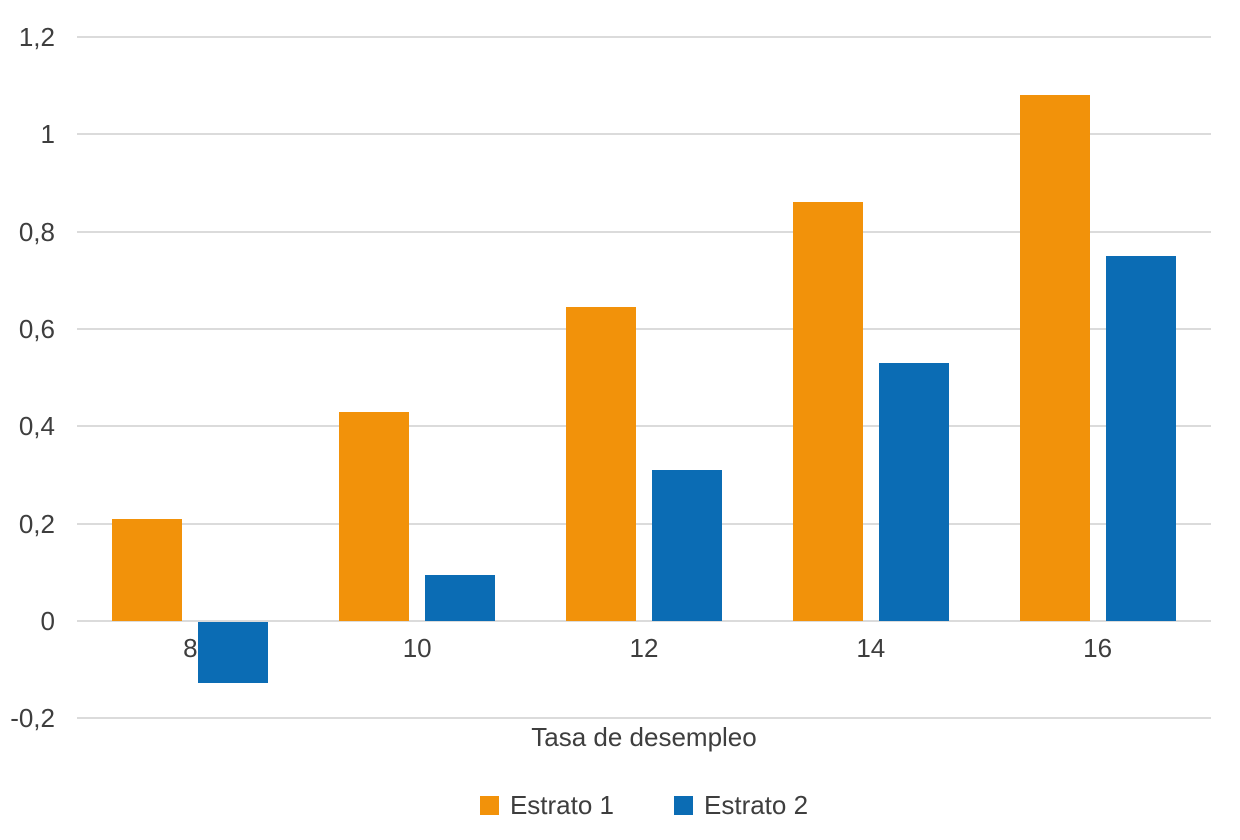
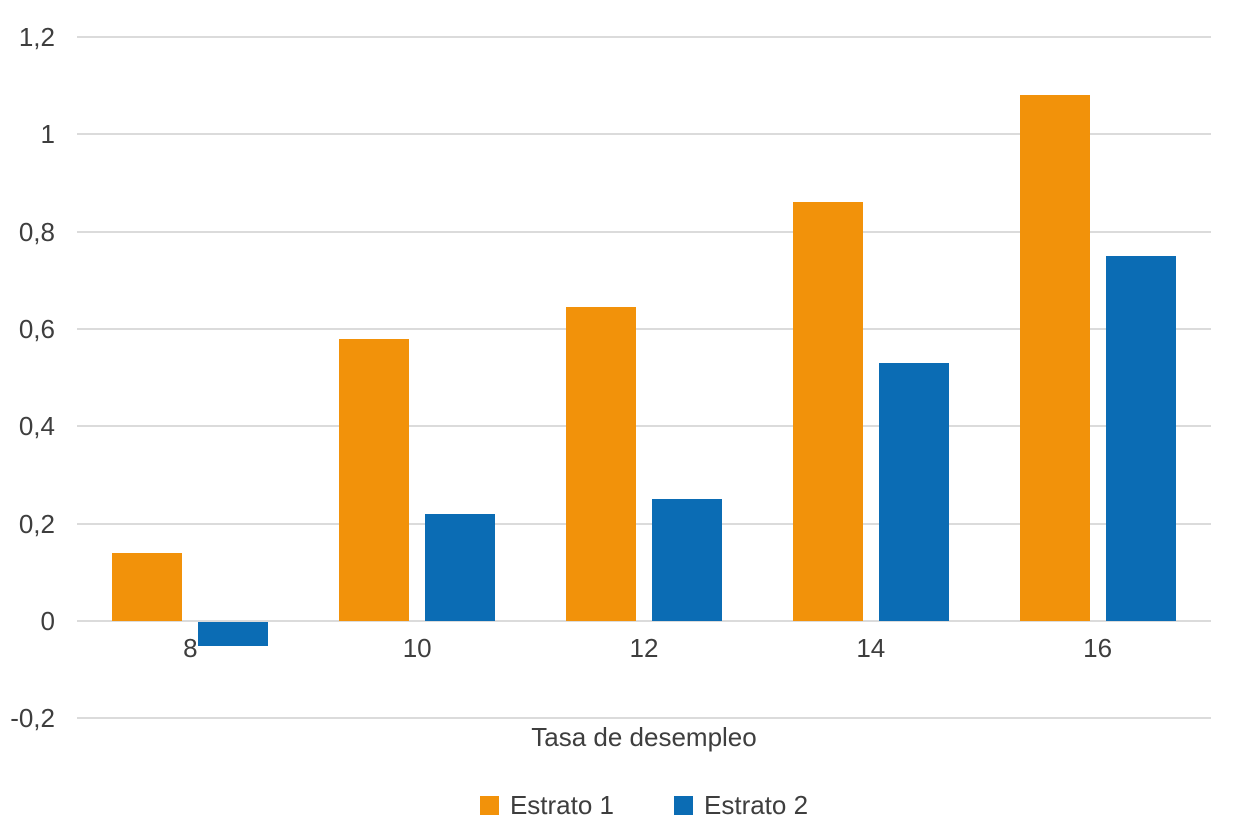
Estrato 1/8: 0,21 -> 0,14
Estrato 2/8: -0,12 -> -0,05
Estrato 1/10: 0,43 -> 0,58
Estrato 2/10: 0,10 -> 0,22
Estrato 2/12: 0,31 -> 0,25
